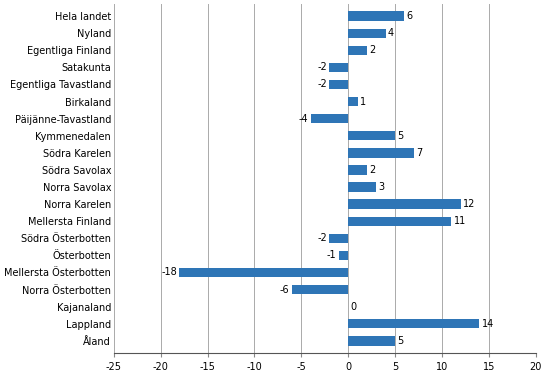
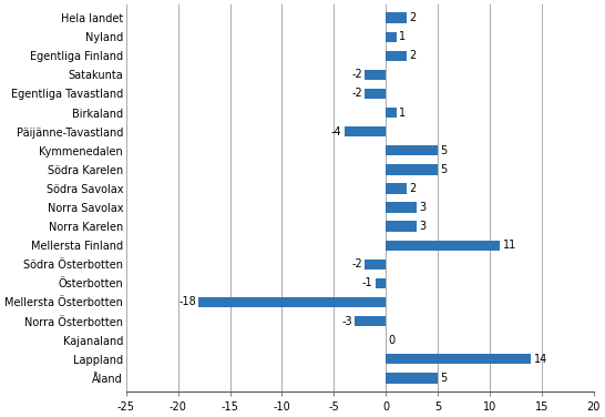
Hela landet: 6 -> 2
Nyland: 4 -> 1
Södra Karelen: 7 -> 5
Norra Karelen: 12 -> 3
Norra Österbotten: -6 -> -3
